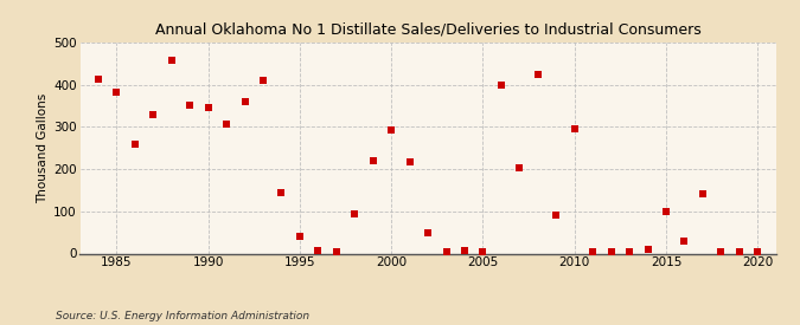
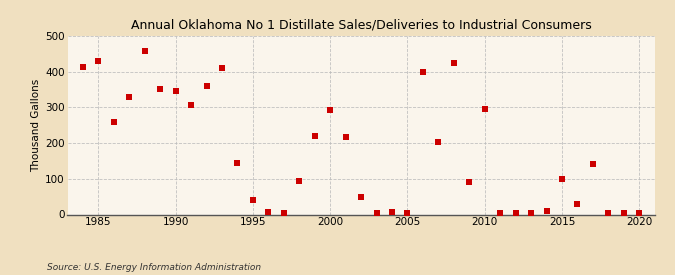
1985: 382 -> 430
